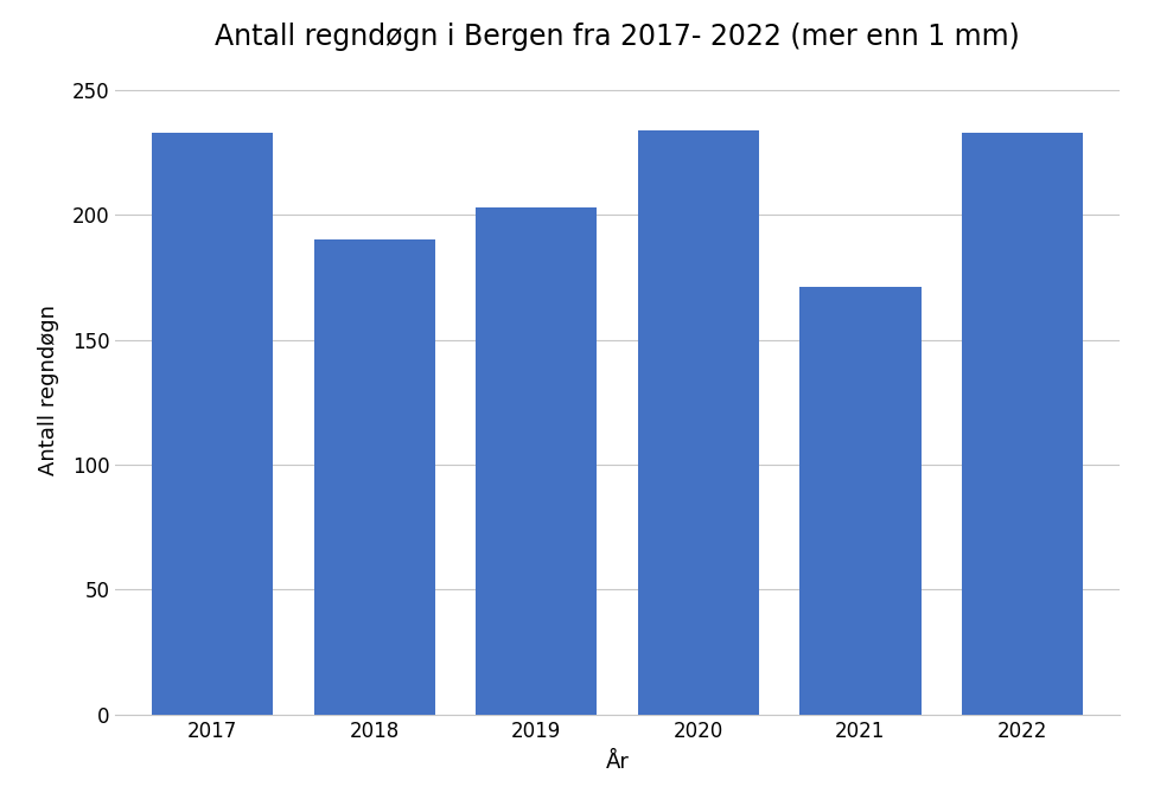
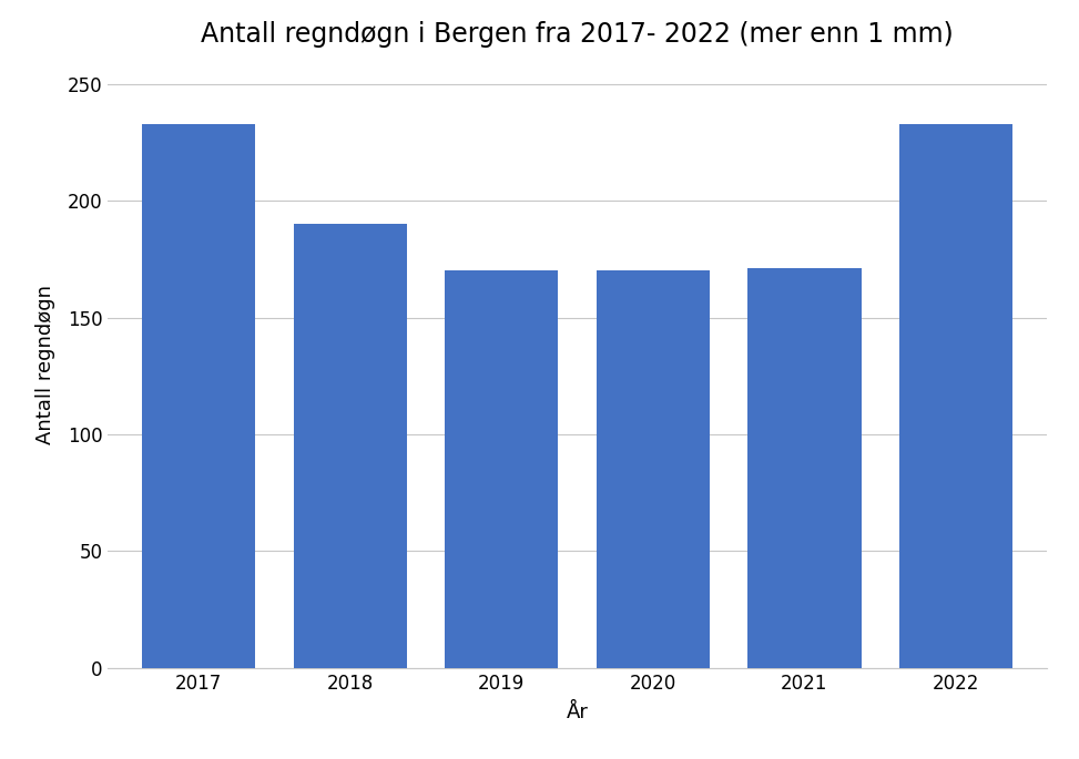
2019: 203 -> 170
2020: 234 -> 170
